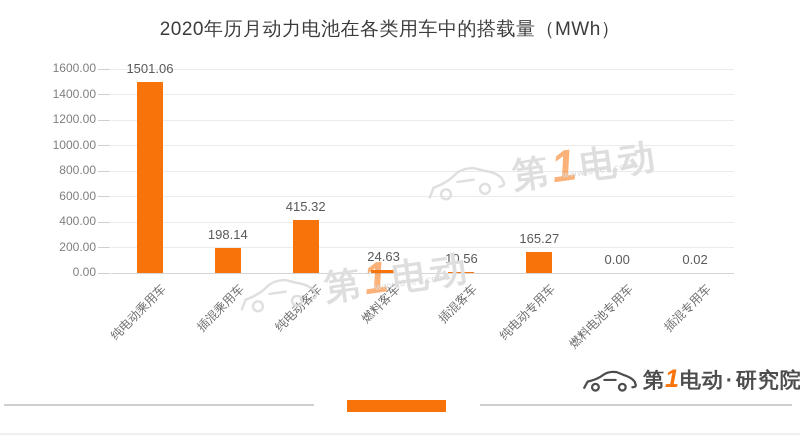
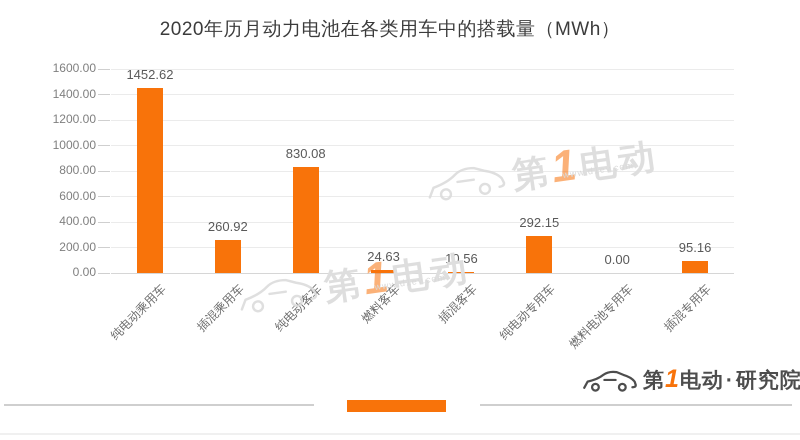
纯电动乘用车: 1501.06 -> 1452.62
插混乘用车: 198.14 -> 260.92
纯电动客车: 415.32 -> 830.08
纯电动专用车: 165.27 -> 292.15
插混专用车: 0.02 -> 95.16
